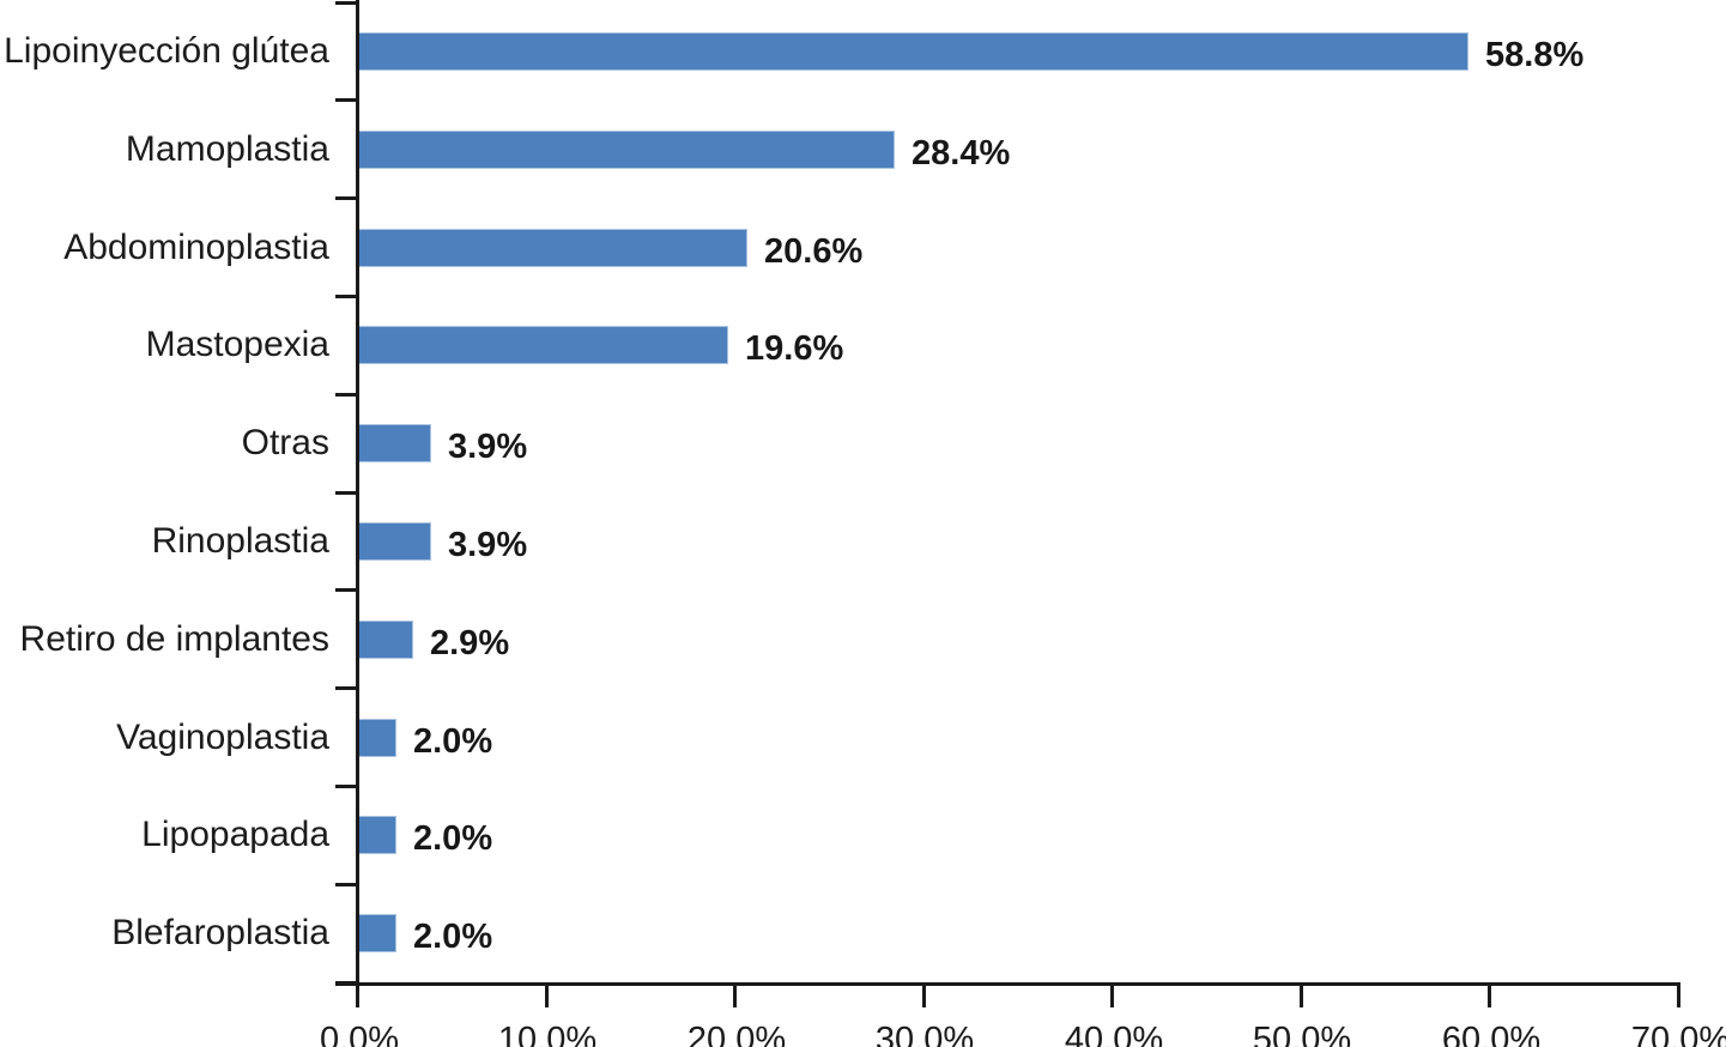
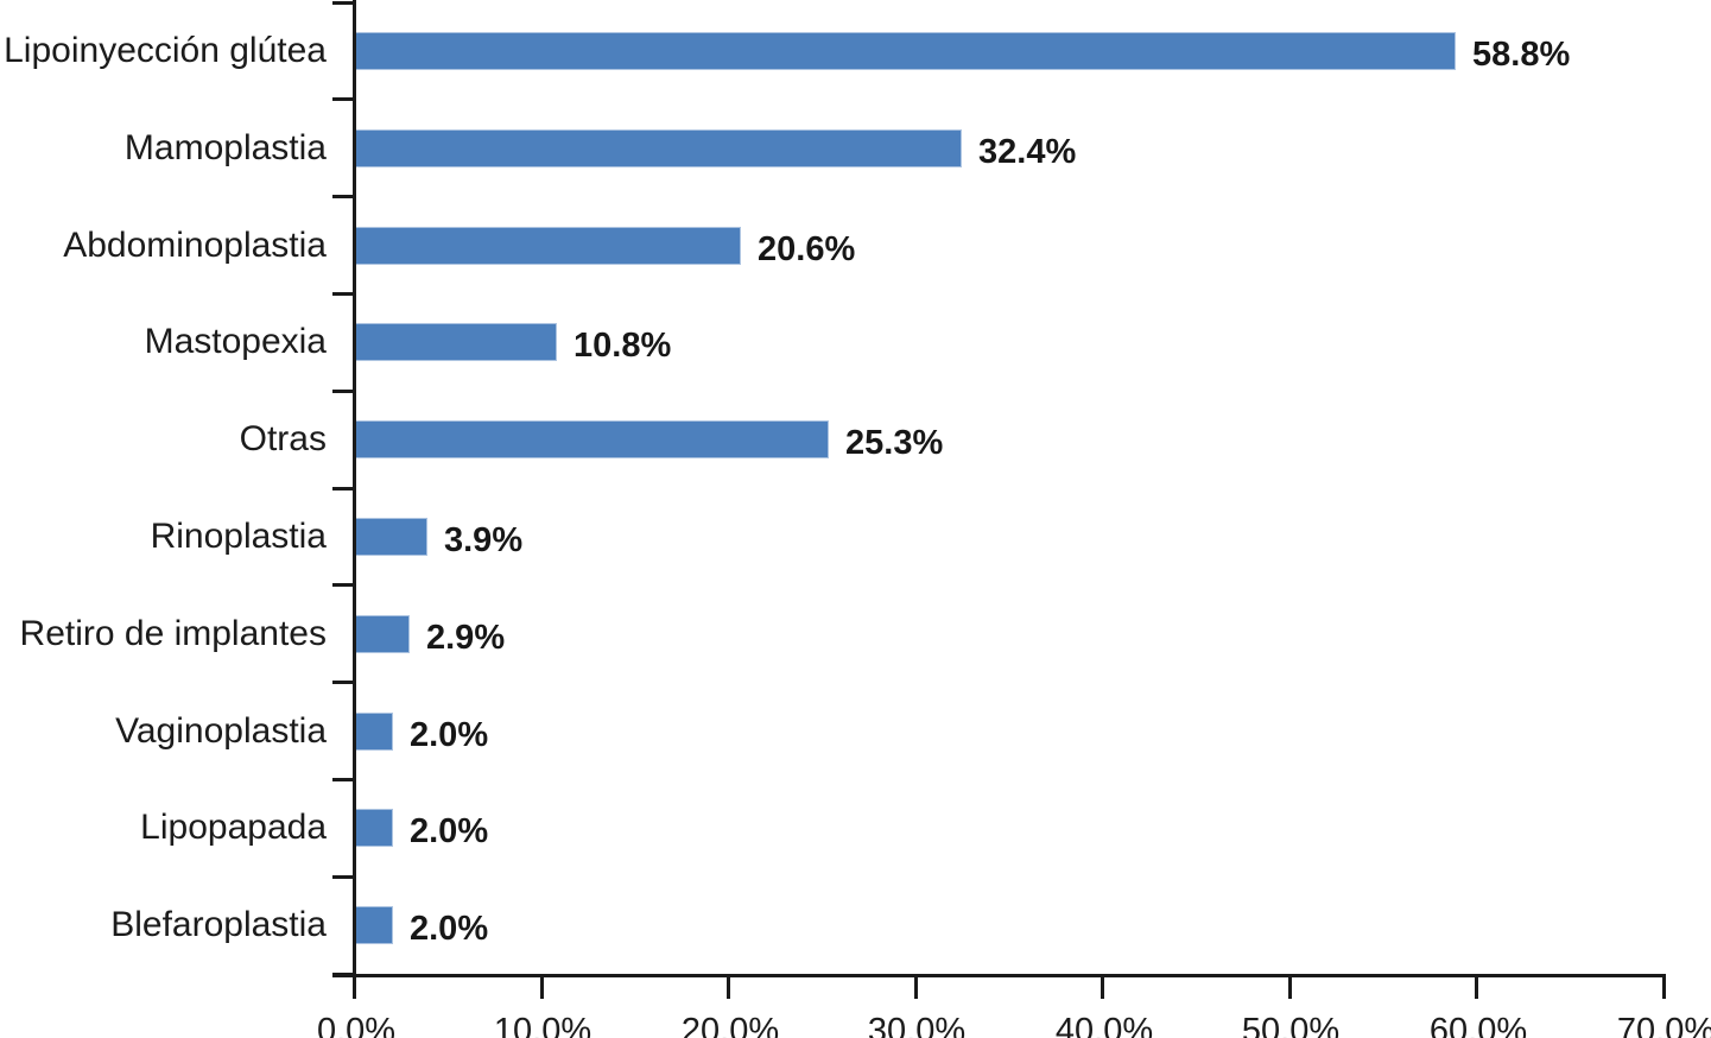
Mamoplastia: 28.4% -> 32.4%
Mastopexia: 19.6% -> 10.8%
Otras: 3.9% -> 25.3%
